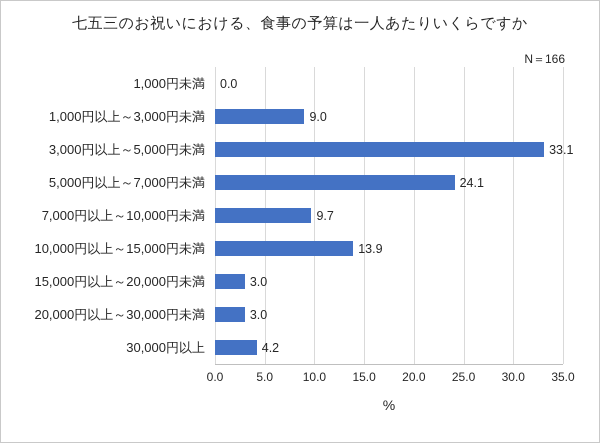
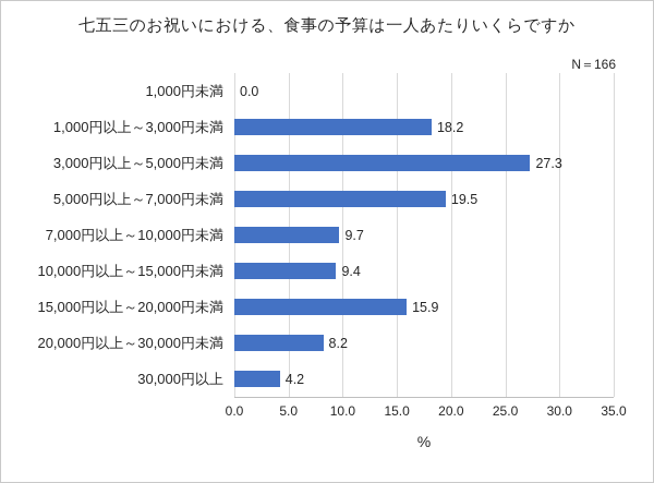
1,000円以上～3,000円未満: 9.0 -> 18.2
3,000円以上～5,000円未満: 33.1 -> 27.3
5,000円以上～7,000円未満: 24.1 -> 19.5
10,000円以上～15,000円未満: 13.9 -> 9.4
15,000円以上～20,000円未満: 3.0 -> 15.9
20,000円以上～30,000円未満: 3.0 -> 8.2
